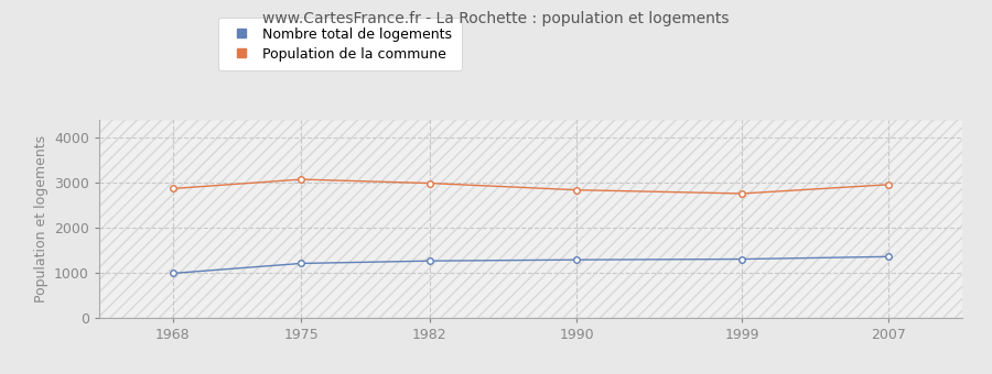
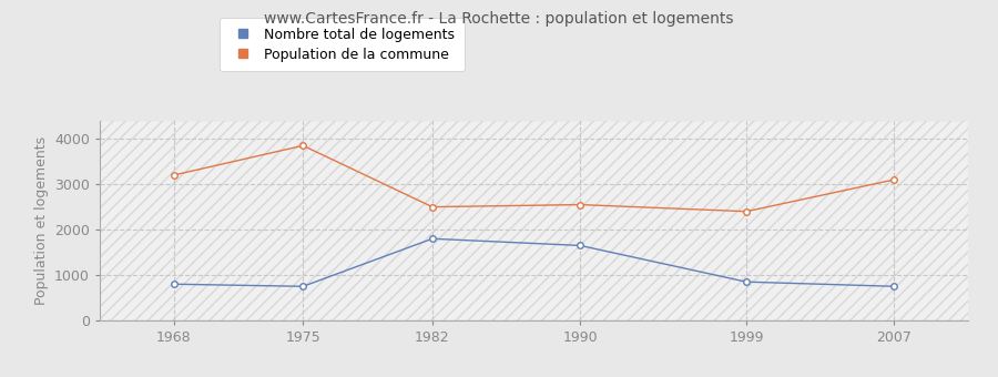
Nombre total de logements/1968: 990 -> 800
Population de la commune/1968: 2870 -> 3200
Nombre total de logements/1975: 1210 -> 750
Population de la commune/1975: 3080 -> 3850
Nombre total de logements/1982: 1260 -> 1800
Population de la commune/1982: 2990 -> 2500
Nombre total de logements/1990: 1290 -> 1650
Population de la commune/1990: 2840 -> 2550
Nombre total de logements/1999: 1300 -> 850
Population de la commune/1999: 2760 -> 2400
Nombre total de logements/2007: 1360 -> 750
Population de la commune/2007: 2960 -> 3100
